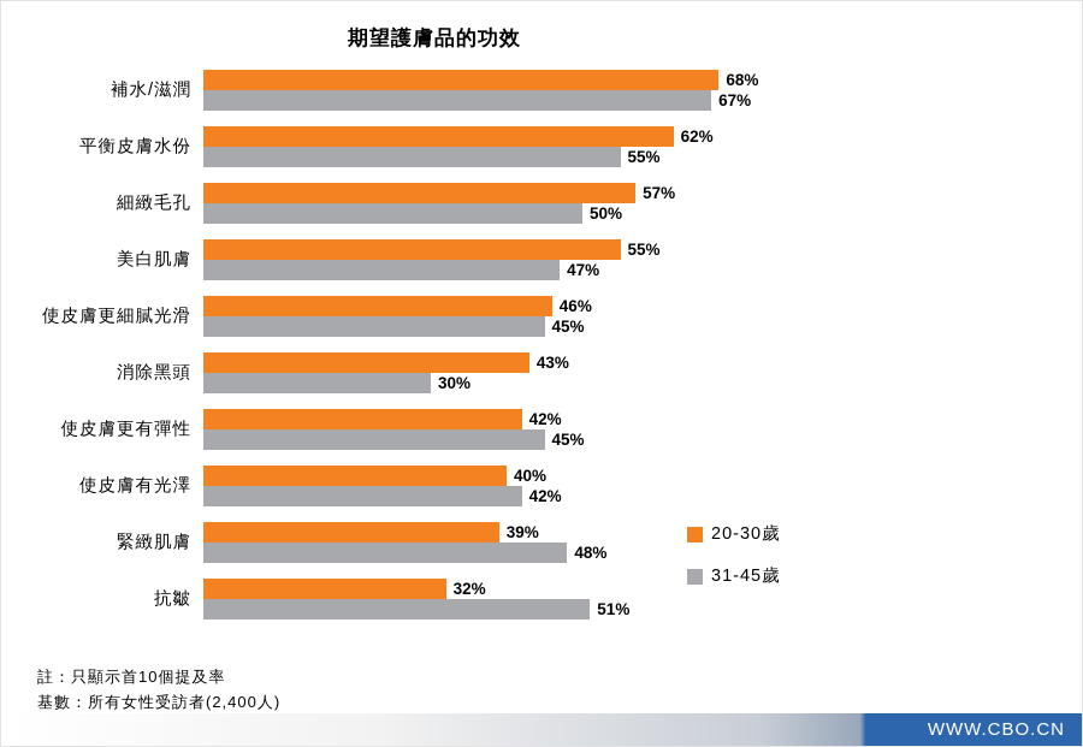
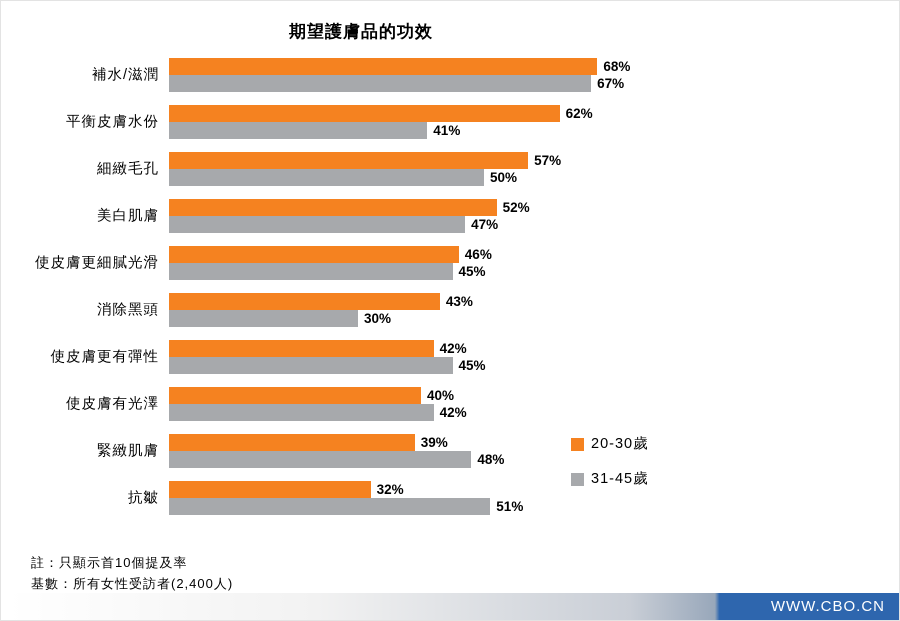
31-45歲/平衡皮膚水份: 55% -> 41%
20-30歲/美白肌膚: 55% -> 52%
